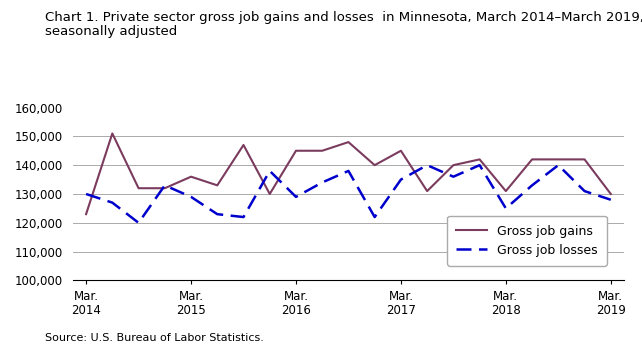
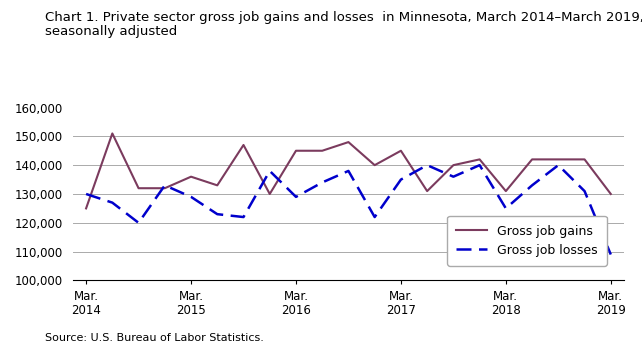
Gross job gains/Mar. 2014: 123,000 -> 125,000
Gross job losses/Mar. 2019: 128,000 -> 109,000
